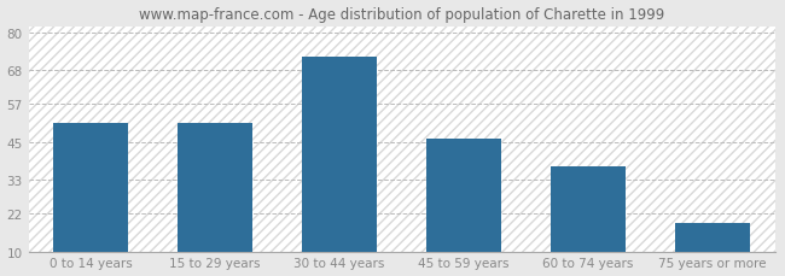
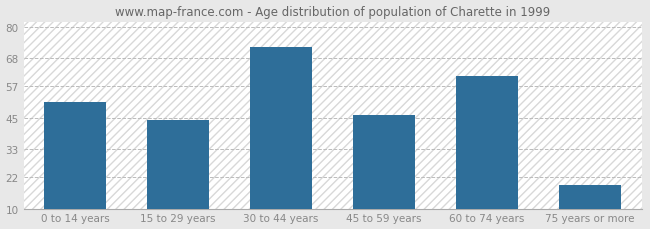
15 to 29 years: 51 -> 44
60 to 74 years: 37 -> 61
